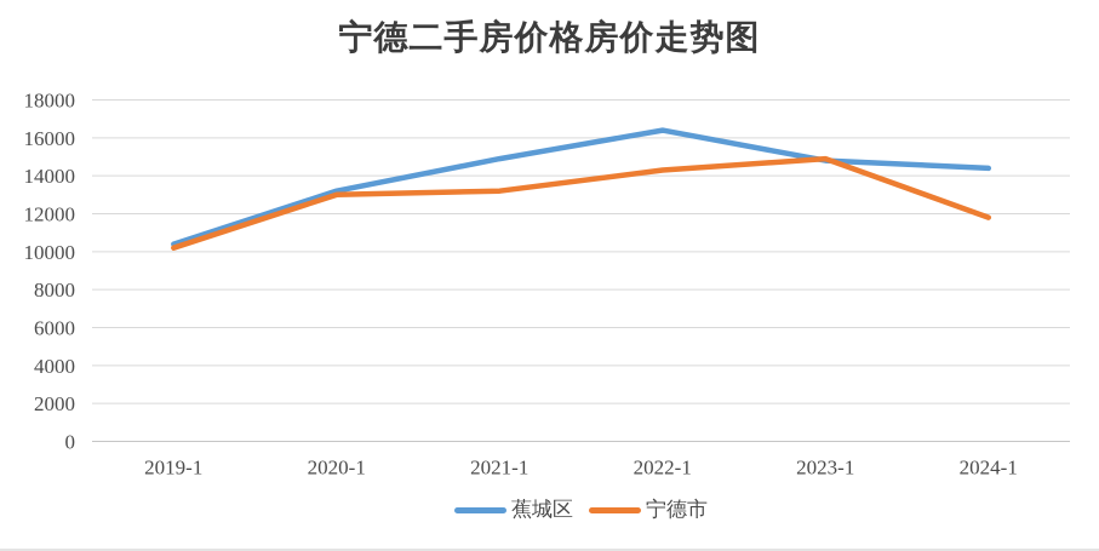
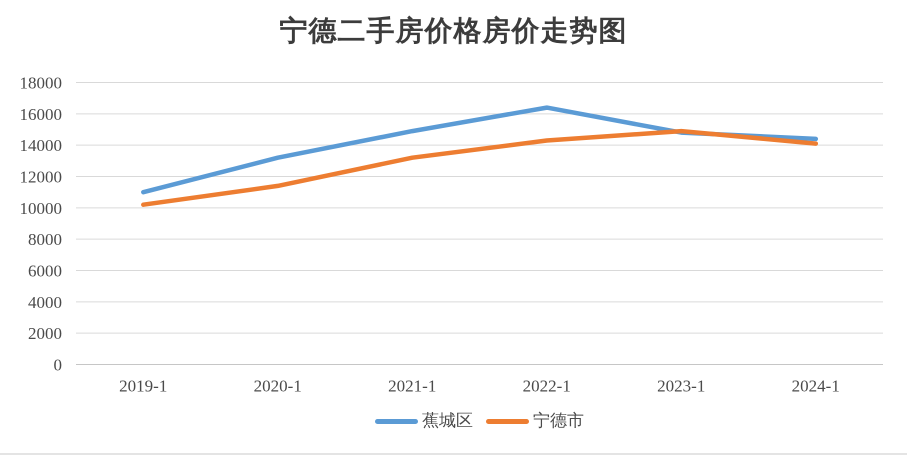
蕉城区/2019-1: 10400 -> 11000
宁德市/2020-1: 13000 -> 11400
宁德市/2024-1: 11800 -> 14100
